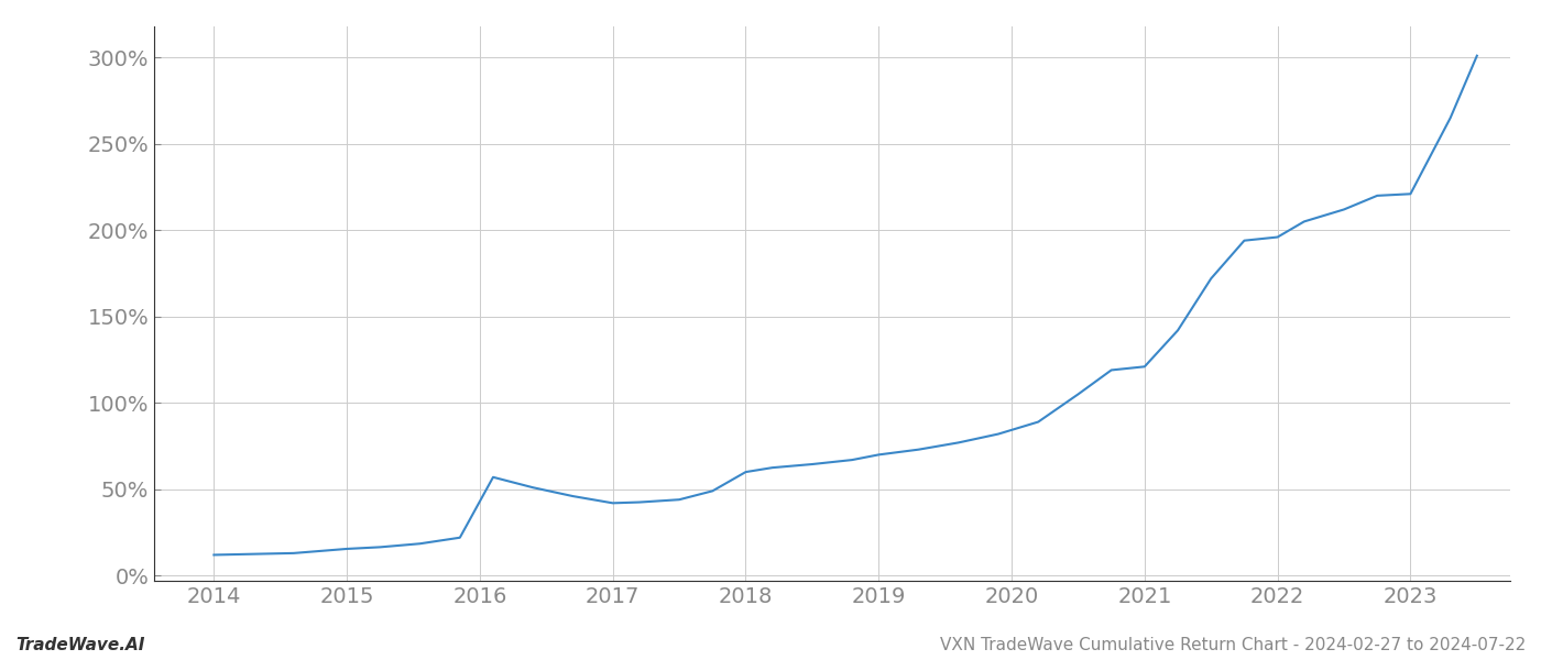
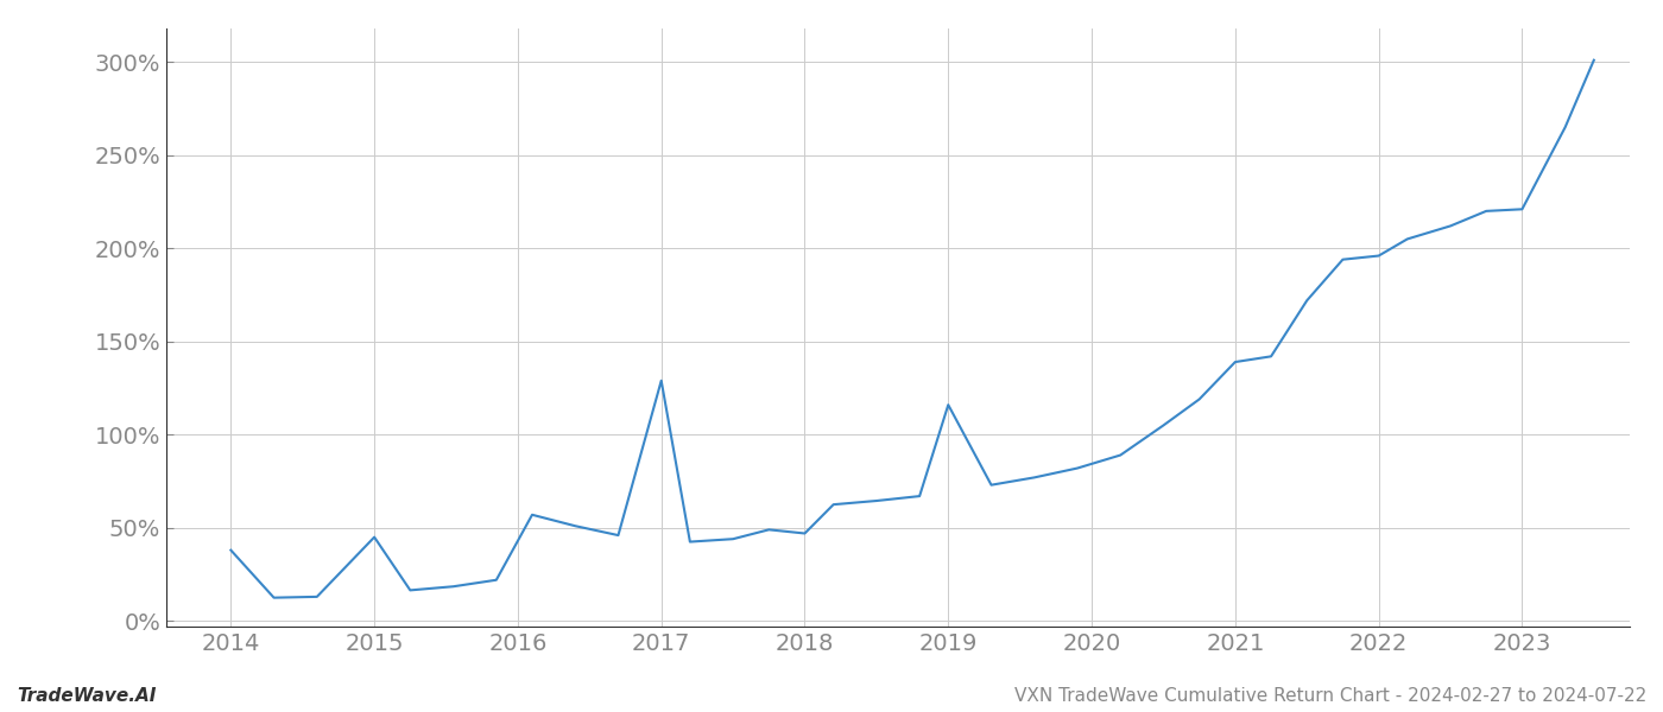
2014: 12% -> 38%
2015: 15% -> 45%
2017: 42% -> 129%
2018: 60% -> 47%
2019: 70% -> 116%
2021: 121% -> 139%
